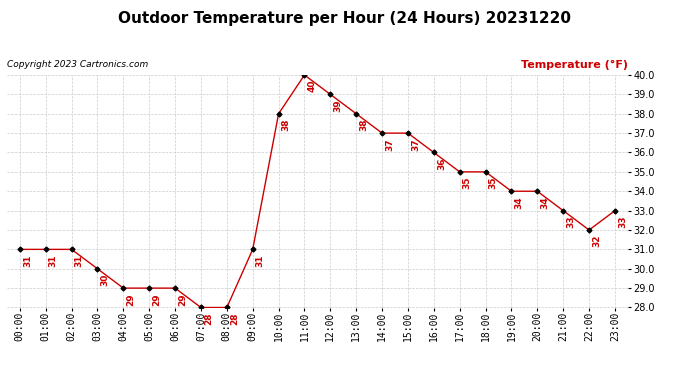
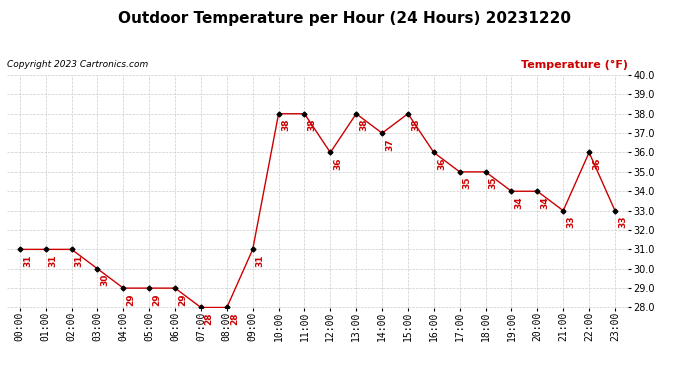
11:00: 40 -> 38
12:00: 39 -> 36
15:00: 37 -> 38
22:00: 32 -> 36
